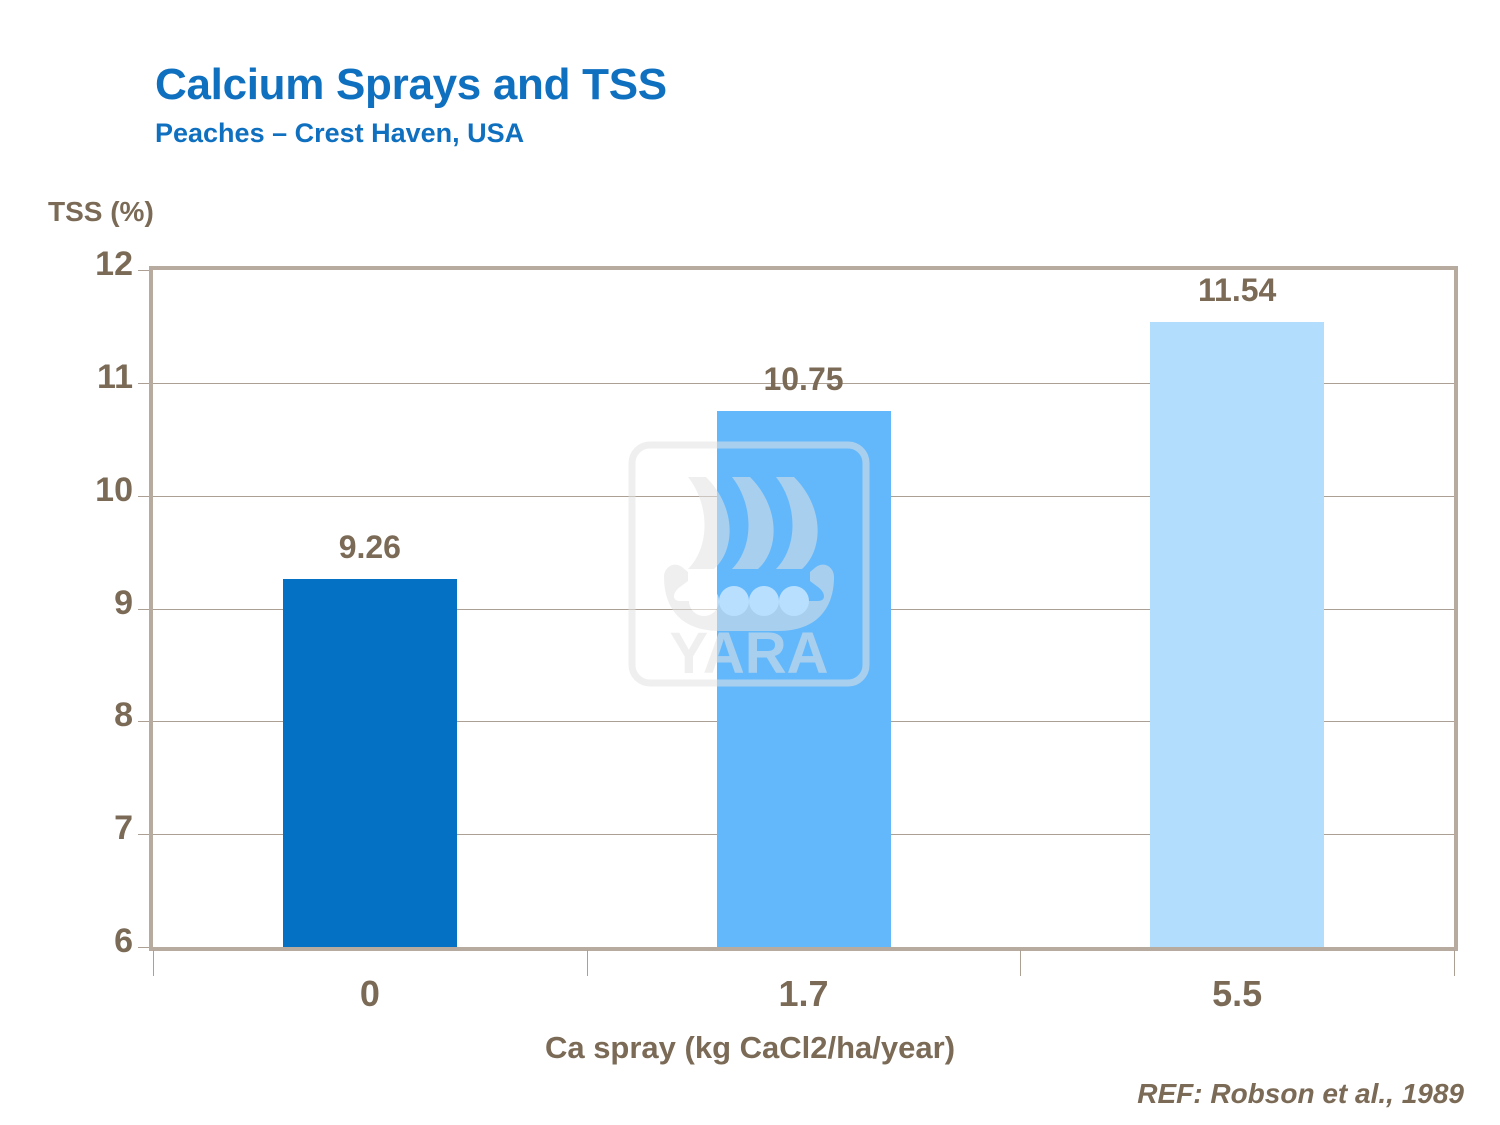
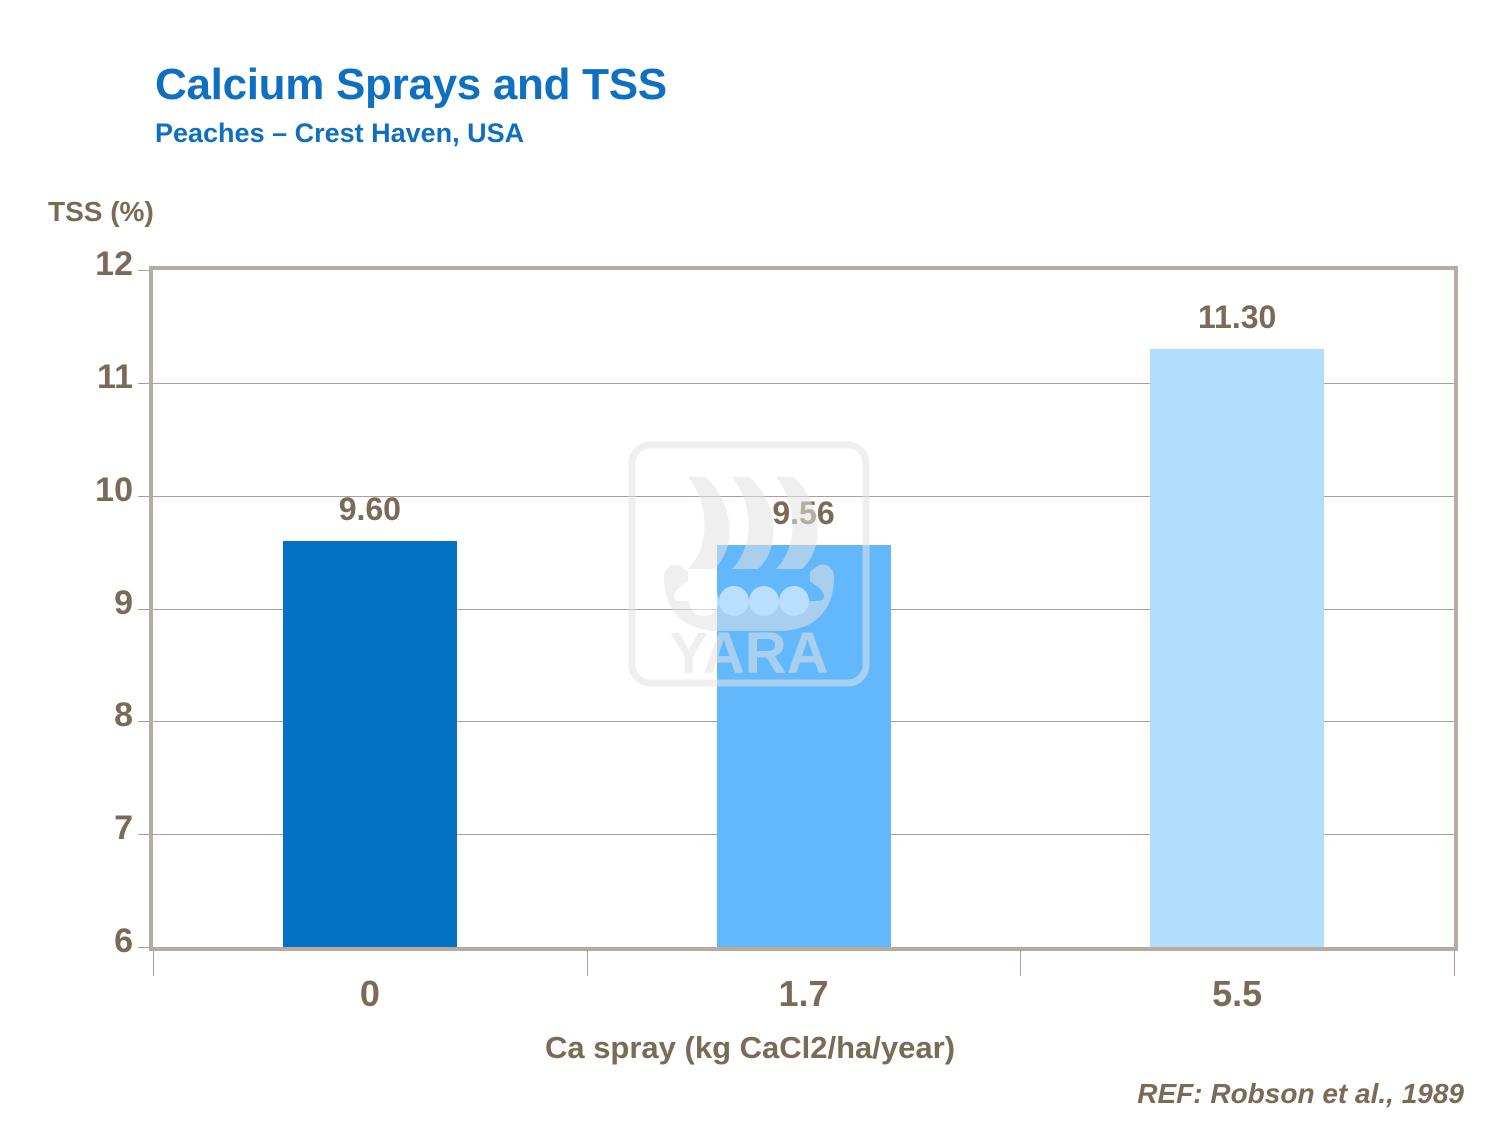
0: 9.26 -> 9.60
1.7: 10.75 -> 9.56
5.5: 11.54 -> 11.30
